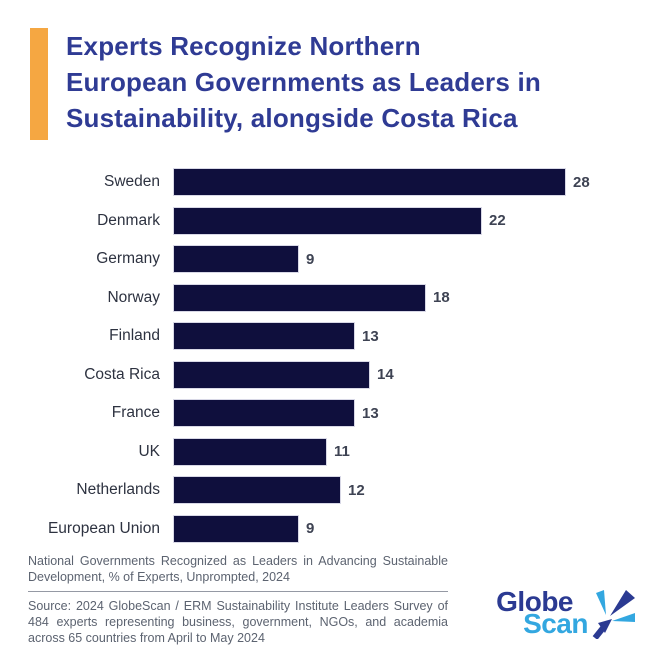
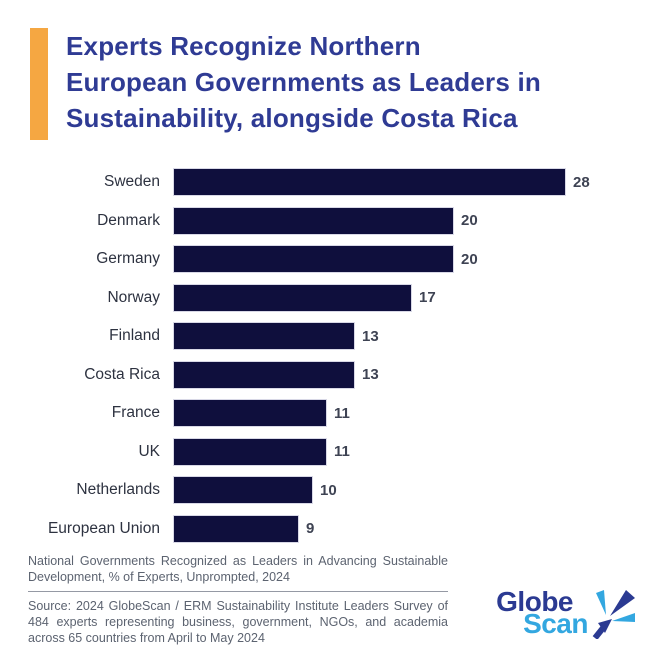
Denmark: 22 -> 20
Germany: 9 -> 20
Norway: 18 -> 17
Costa Rica: 14 -> 13
France: 13 -> 11
Netherlands: 12 -> 10
